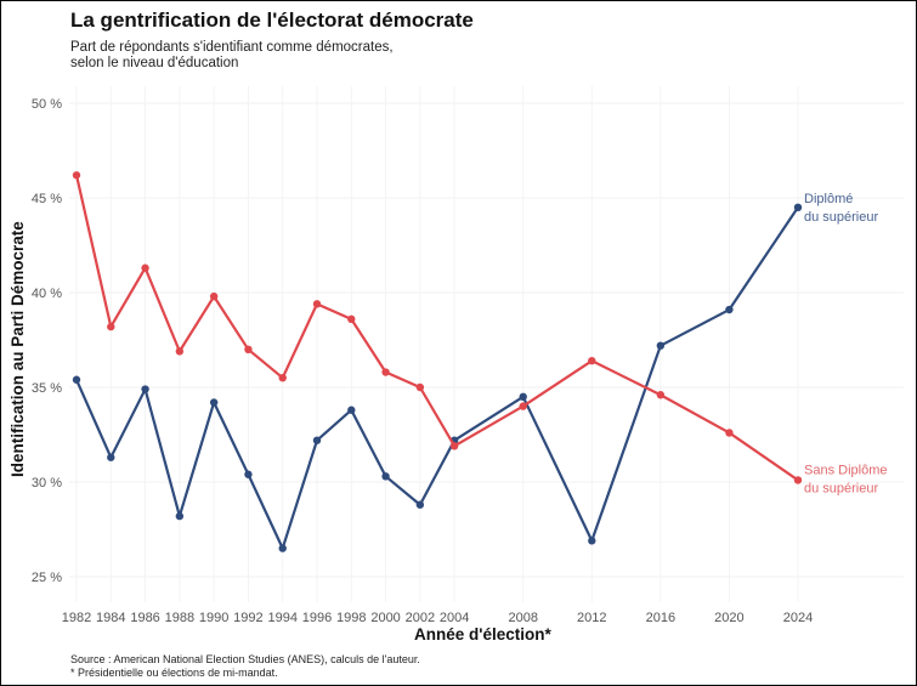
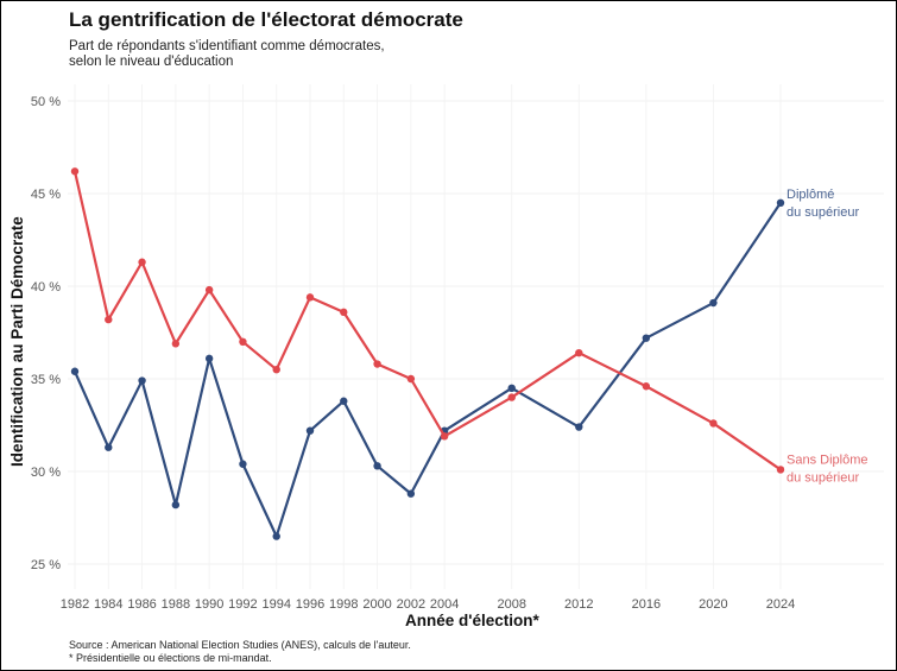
Diplômé du supérieur/1990: 34.2% -> 36.1%
Diplômé du supérieur/2012: 26.9% -> 32.4%
